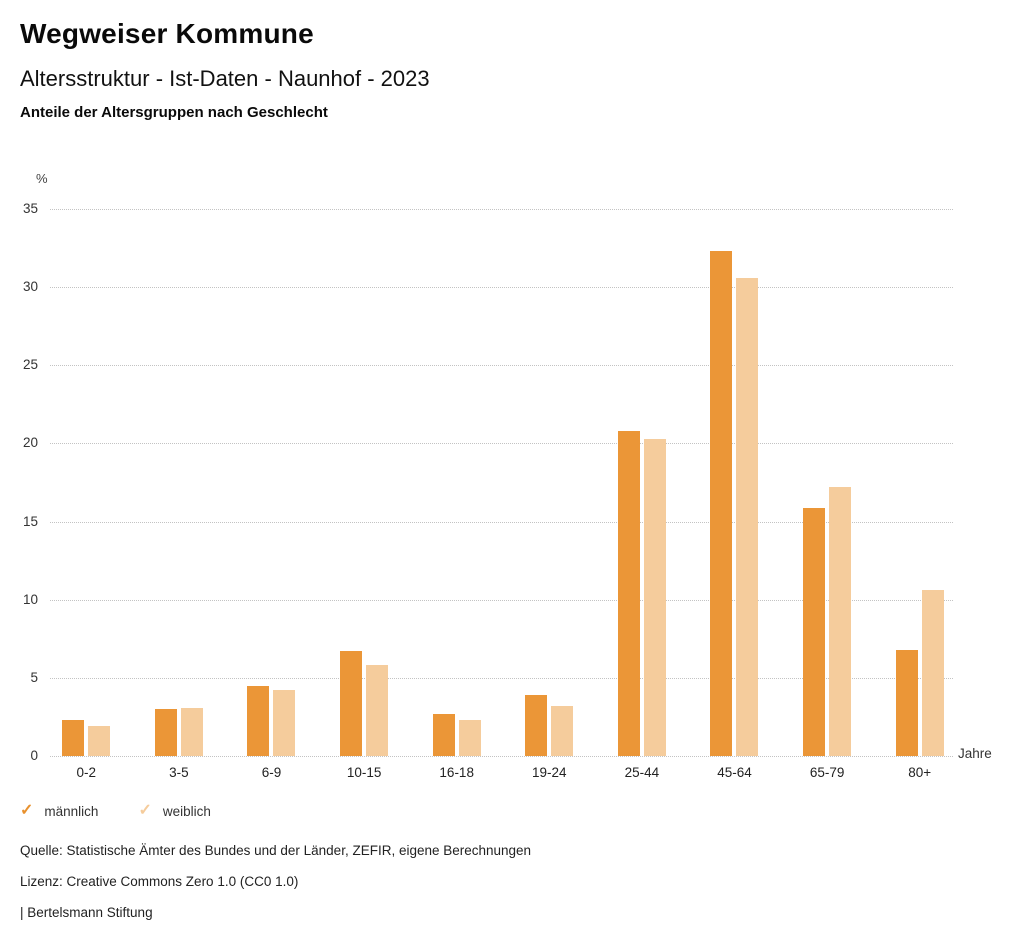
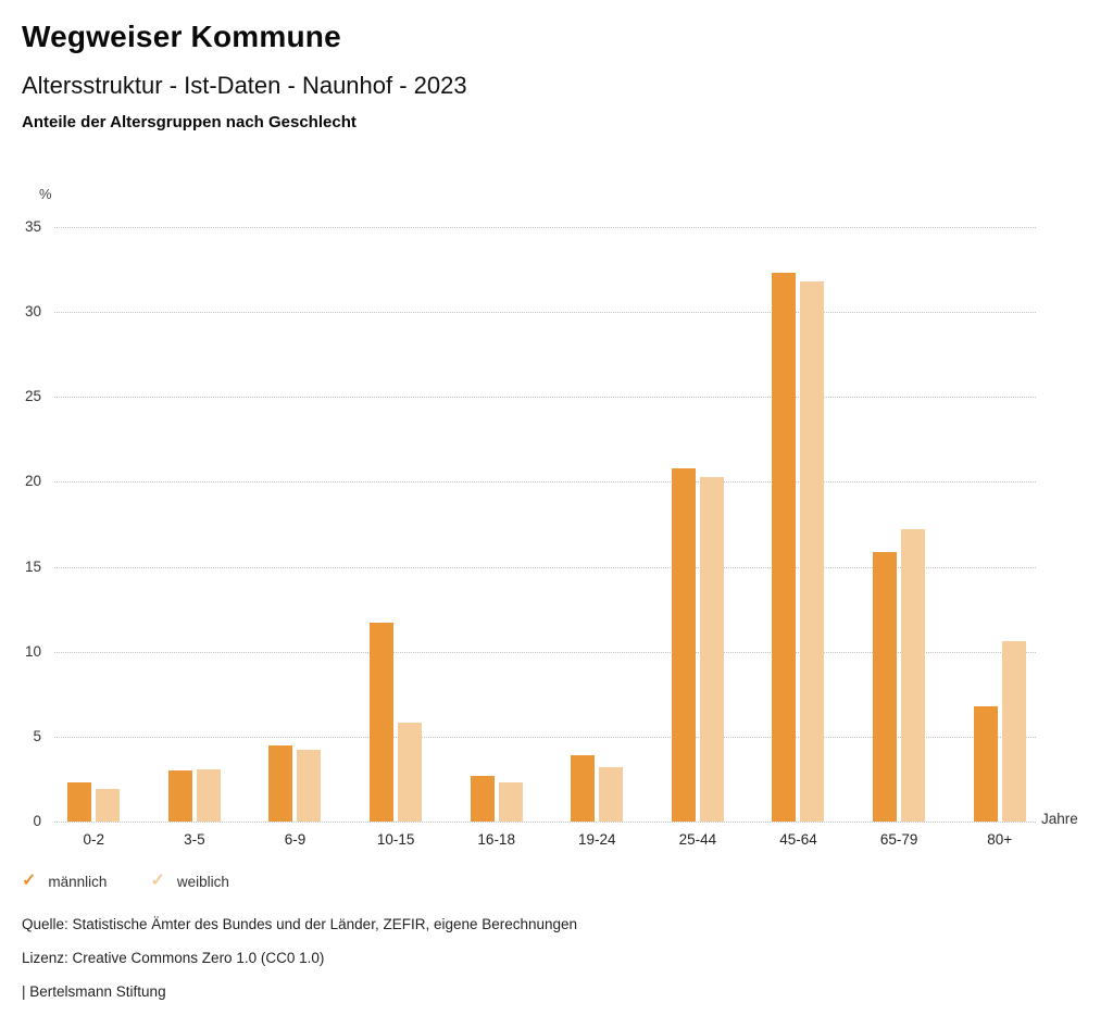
männlich/10-15: 6.7 -> 11.7
weiblich/45-64: 30.6 -> 31.8
